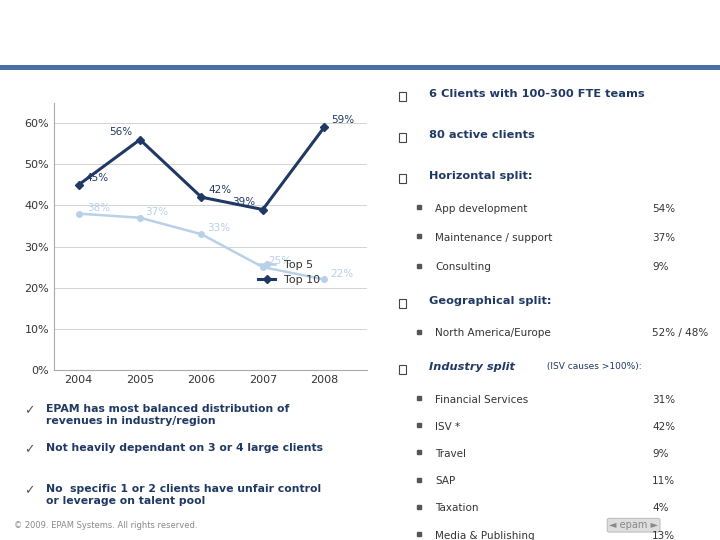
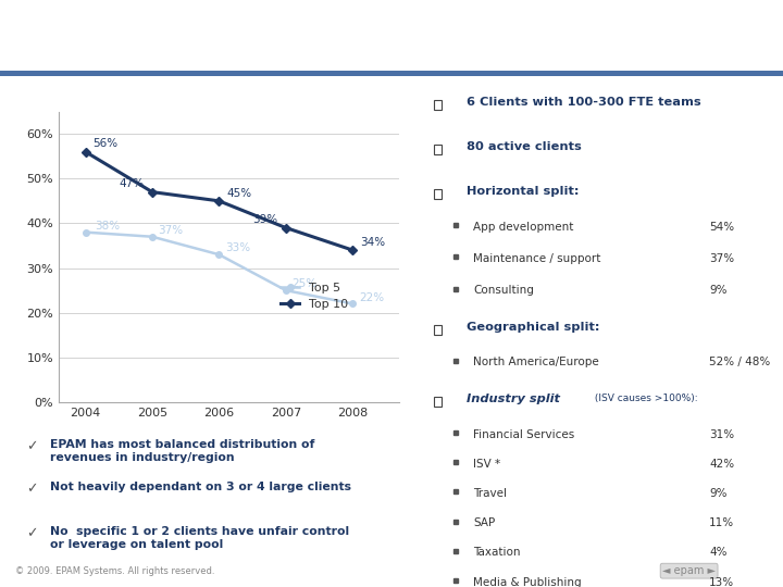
Top 10/2004: 45% -> 56%
Top 10/2005: 56% -> 47%
Top 10/2006: 42% -> 45%
Top 10/2008: 59% -> 34%
